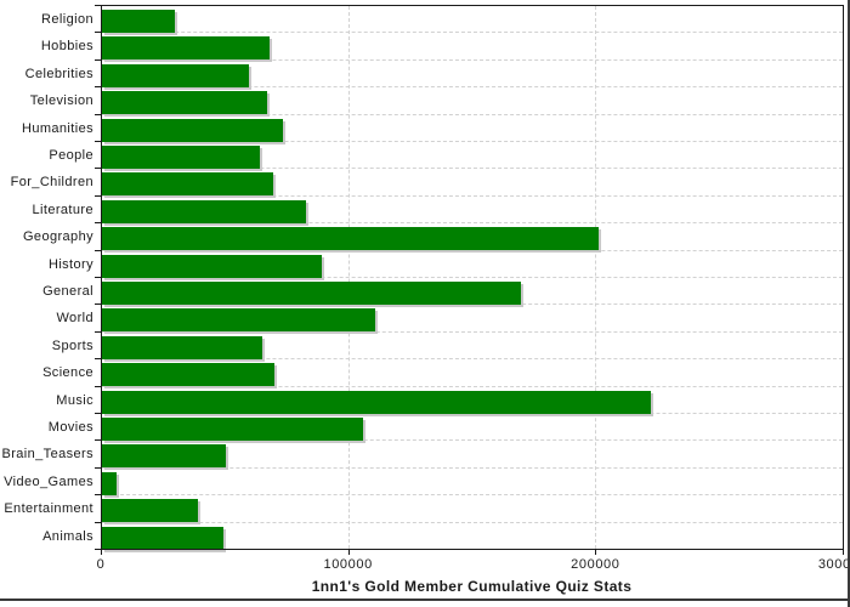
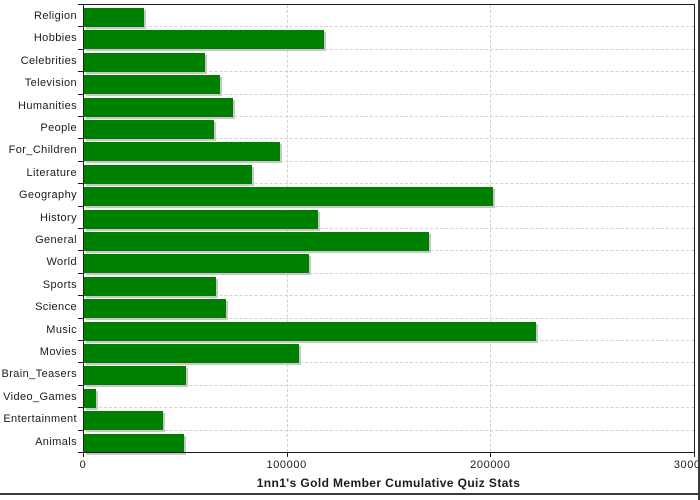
Hobbies: 68000 -> 118000
For_Children: 69000 -> 96000
History: 89000 -> 115000
